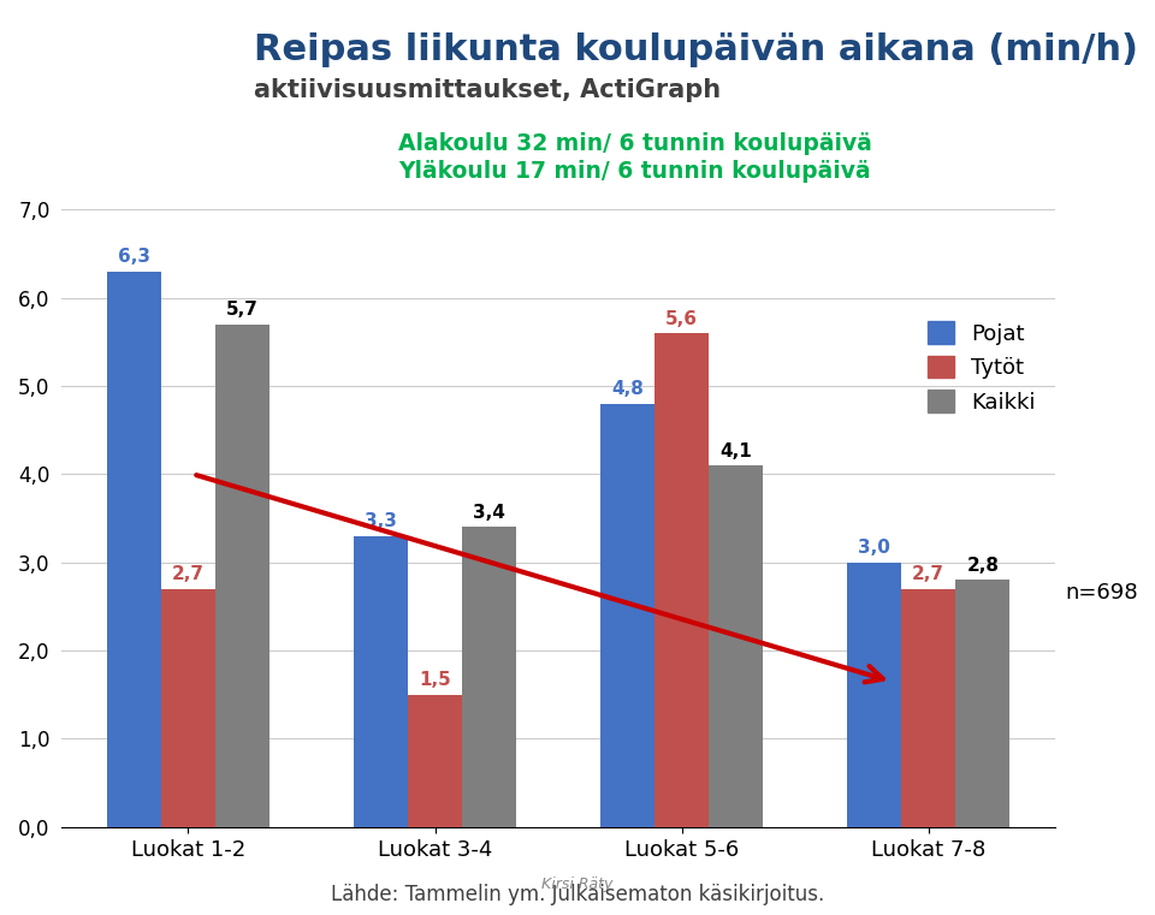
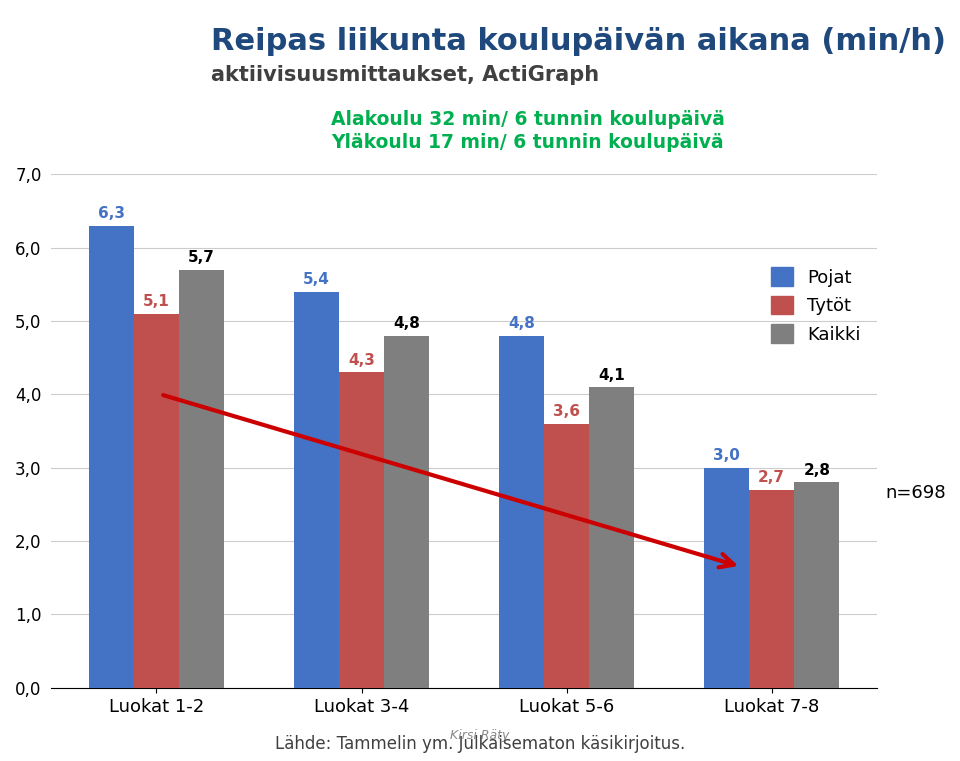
Tytöt/Luokat 1-2: 2,7 -> 5,1
Pojat/Luokat 3-4: 3,3 -> 5,4
Tytöt/Luokat 3-4: 1,5 -> 4,3
Kaikki/Luokat 3-4: 3,4 -> 4,8
Tytöt/Luokat 5-6: 5,6 -> 3,6
